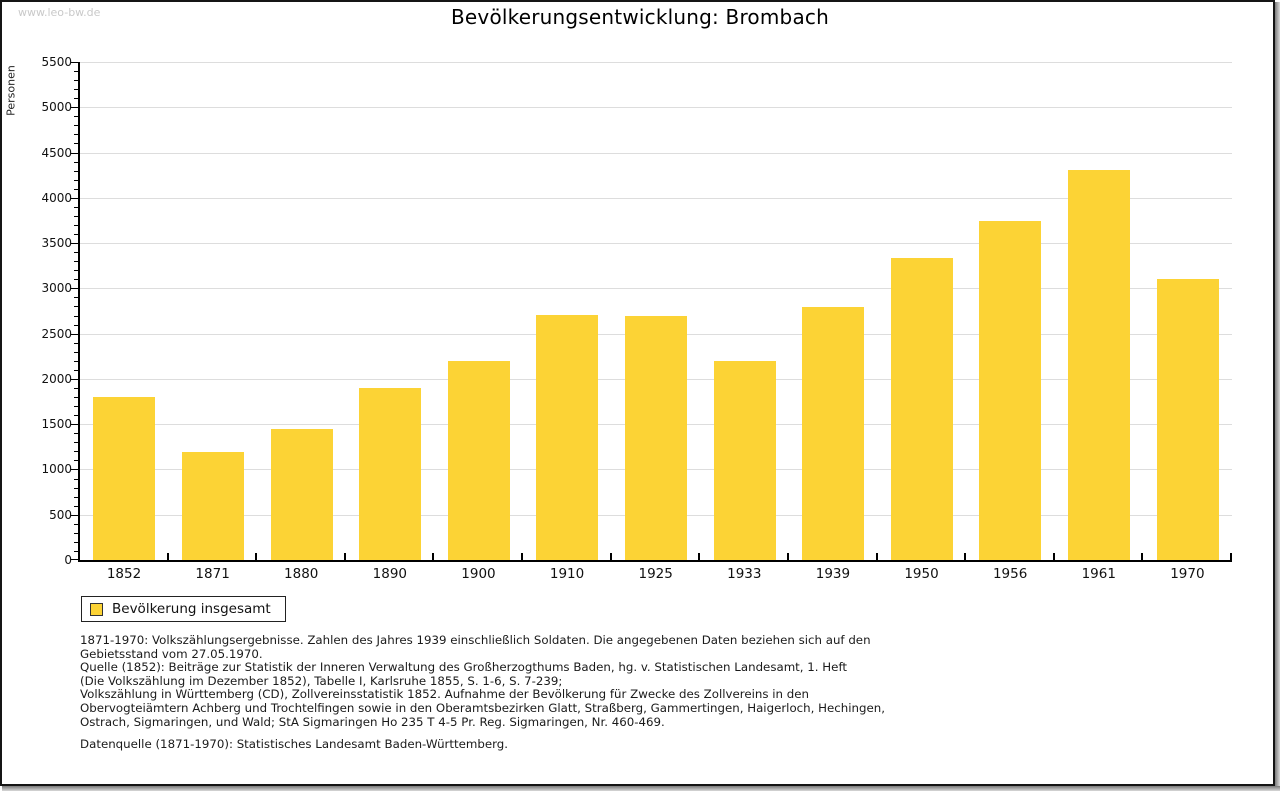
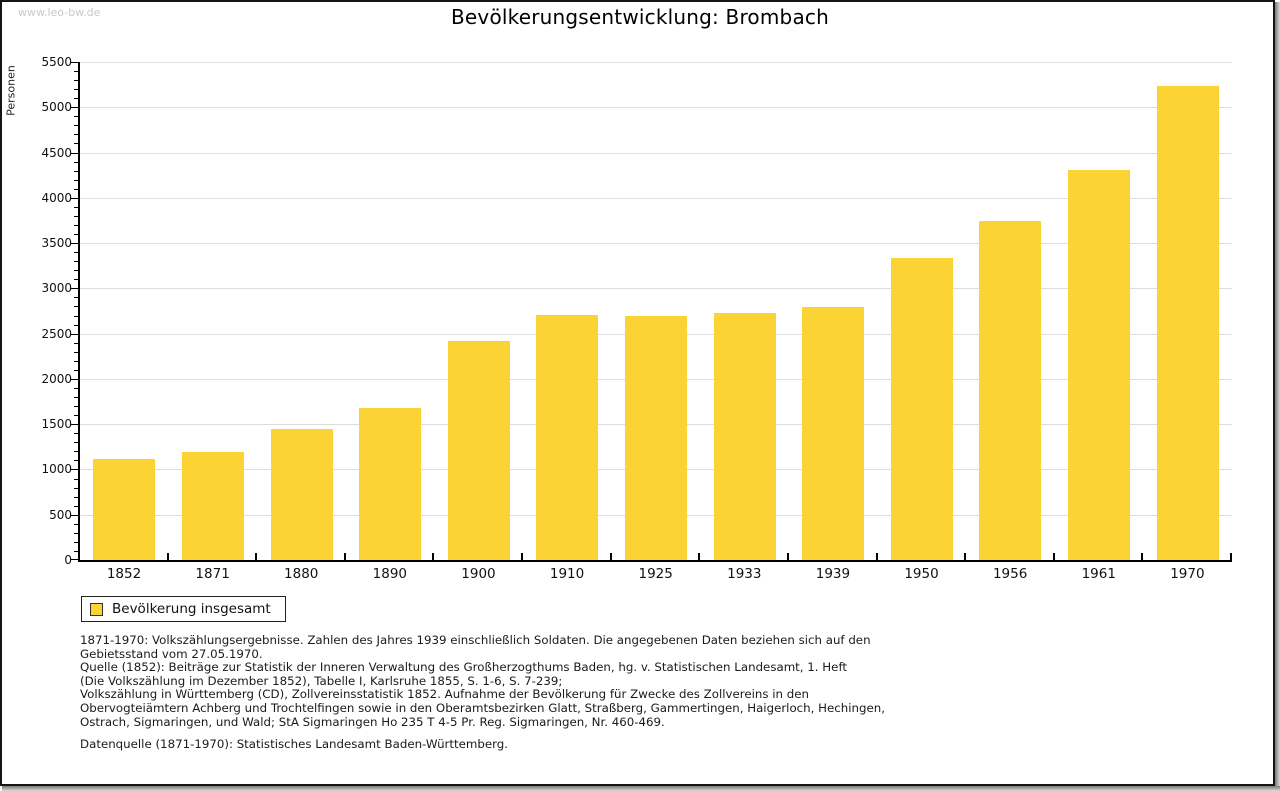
1852: 1800 -> 1100
1890: 1900 -> 1700
1900: 2200 -> 2400
1933: 2200 -> 2700
1970: 3100 -> 5200
